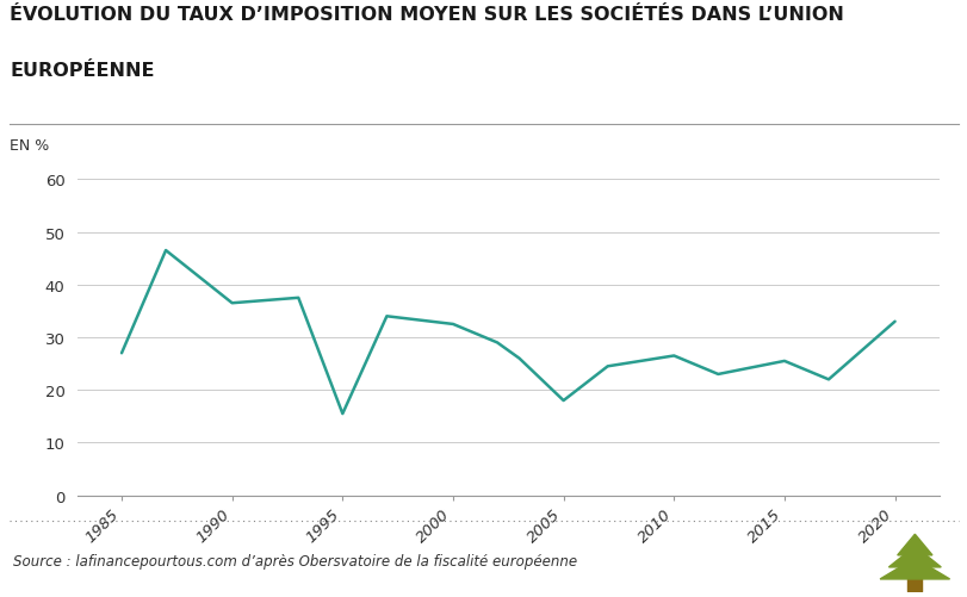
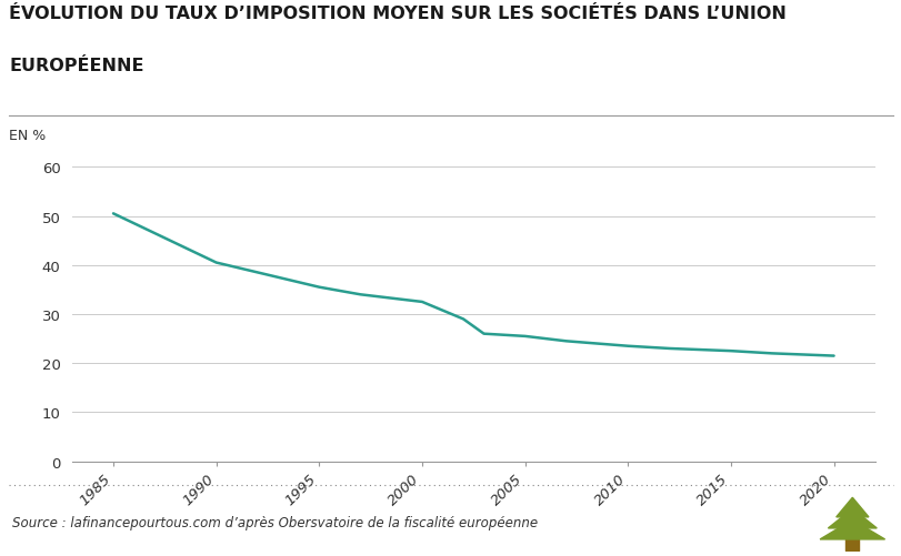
1985: 27.0 -> 50.5
1990: 36.5 -> 40.5
1995: 15.5 -> 35.5
2005: 18.0 -> 25.5
2010: 26.5 -> 23.5
2015: 25.5 -> 22.5
2020: 33.0 -> 21.5
